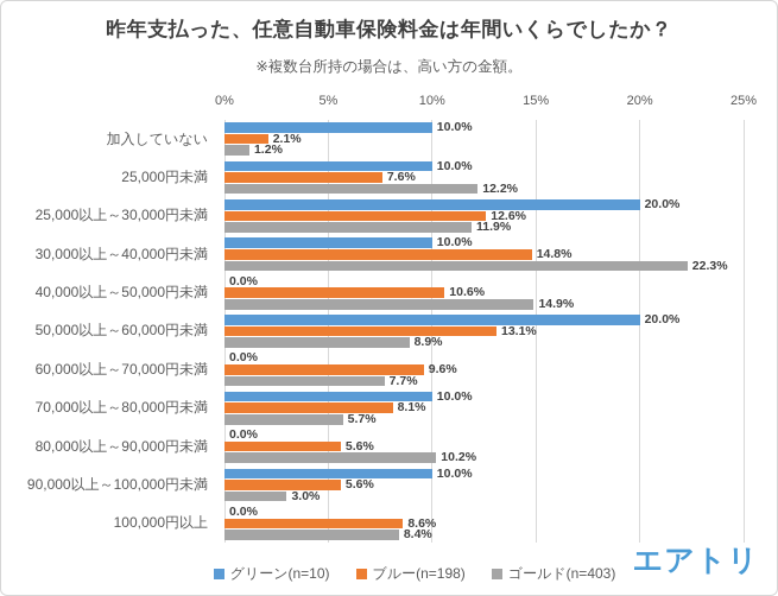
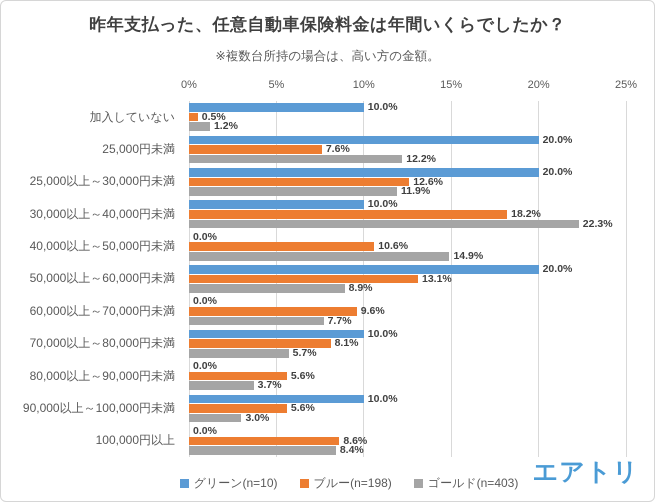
ブルー(n=198)/加入していない: 2.1% -> 0.5%
グリーン(n=10)/25,000円未満: 10.0% -> 20.0%
ブルー(n=198)/30,000以上～40,000円未満: 14.8% -> 18.2%
ゴールド(n=403)/80,000以上～90,000円未満: 10.2% -> 3.7%
